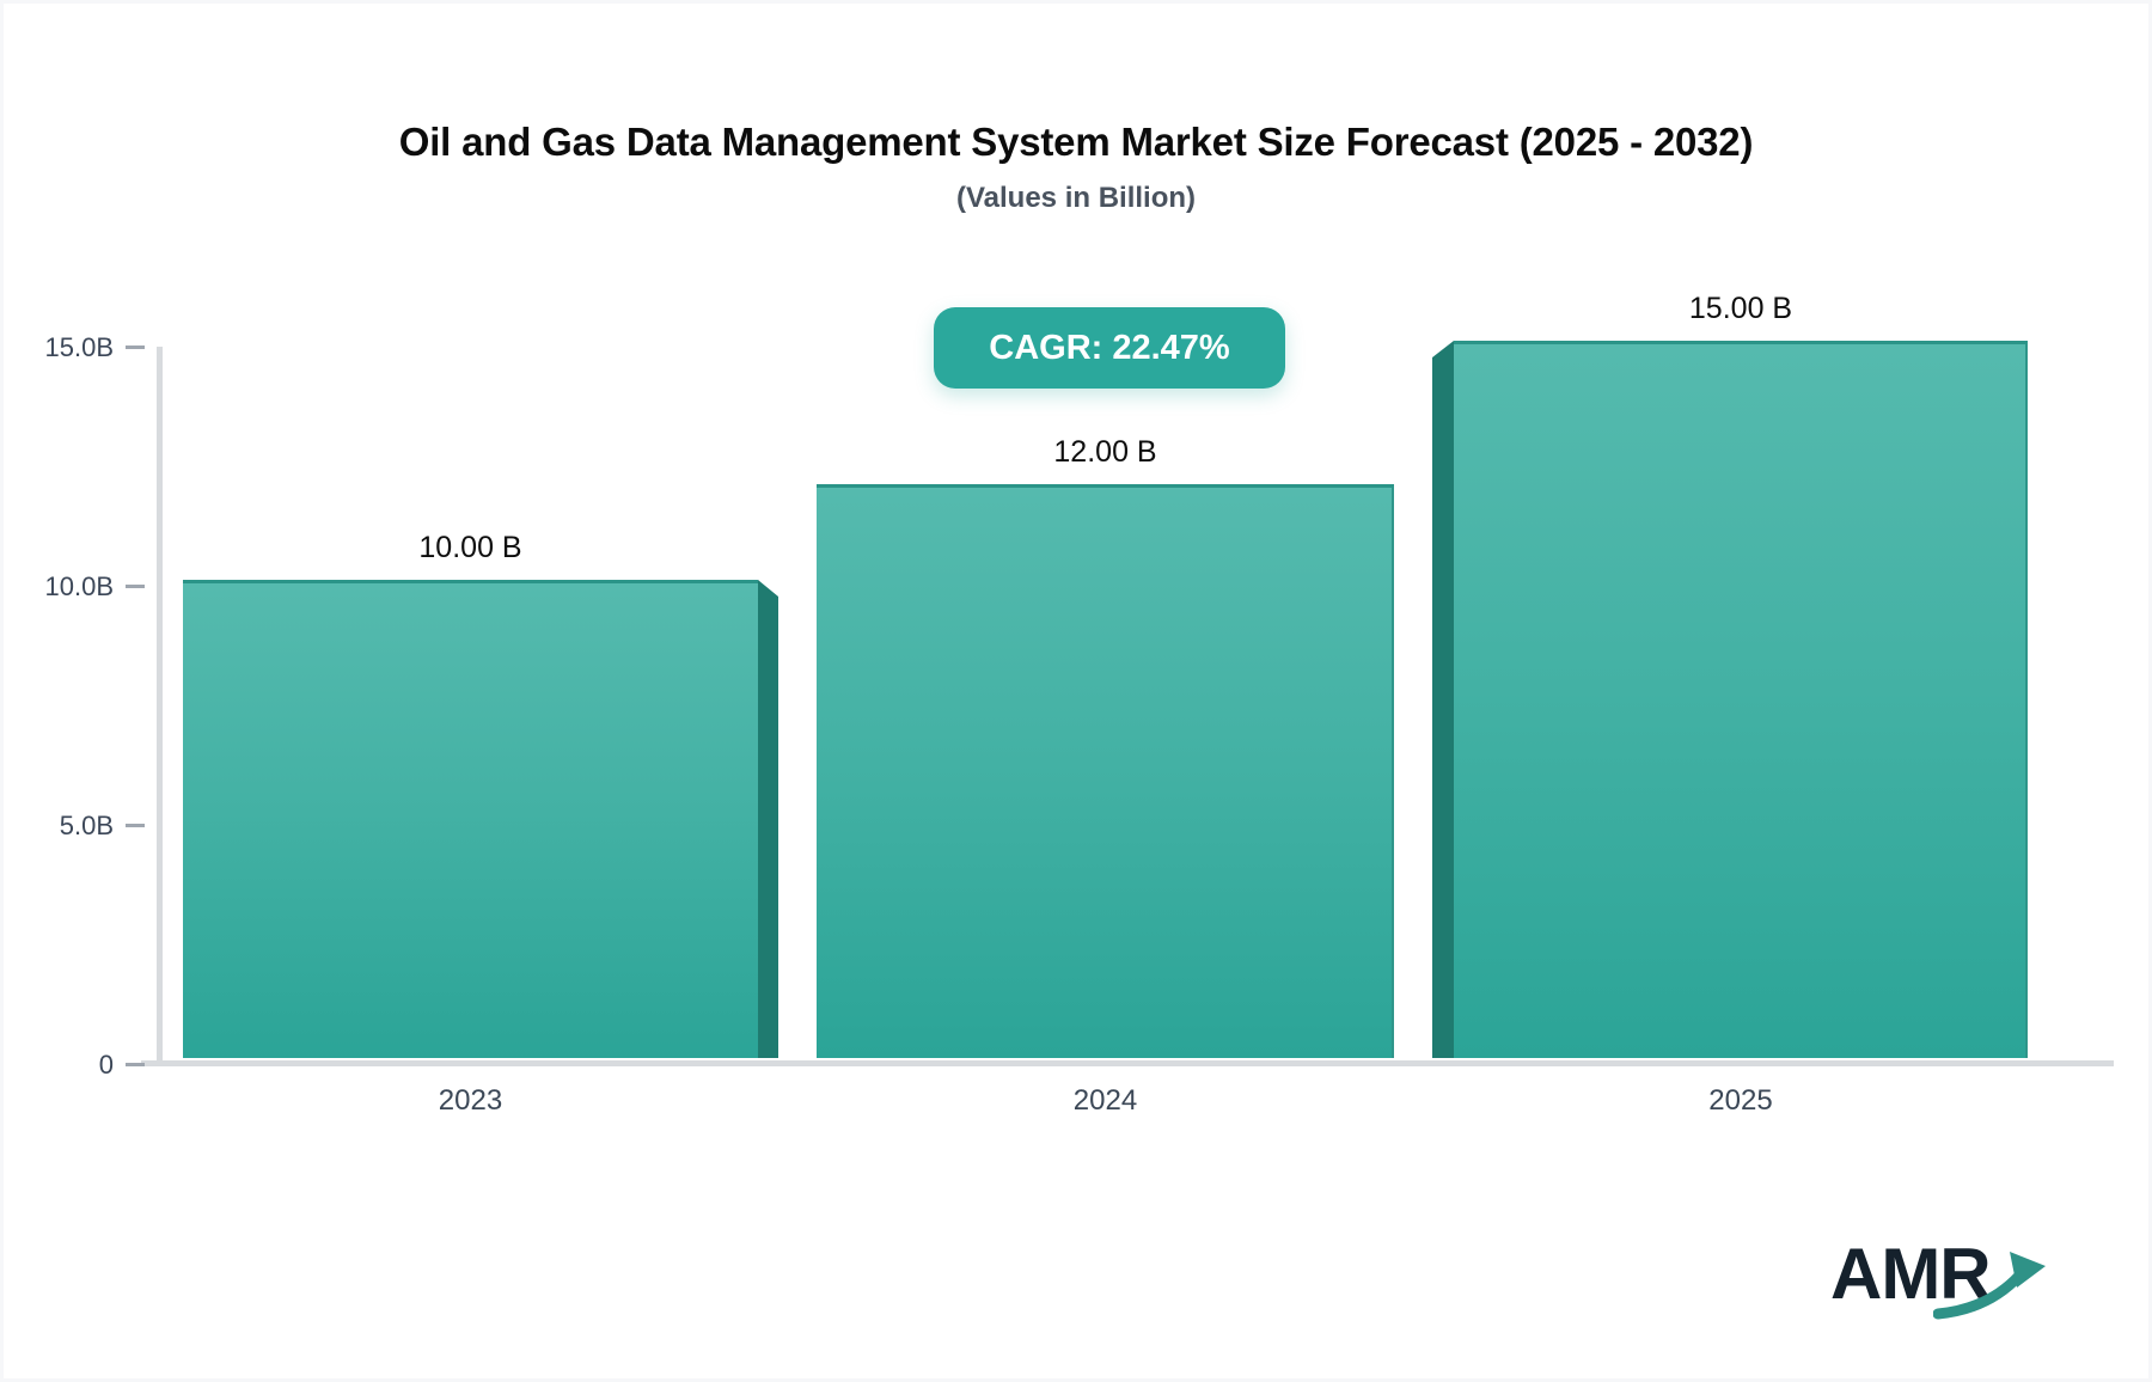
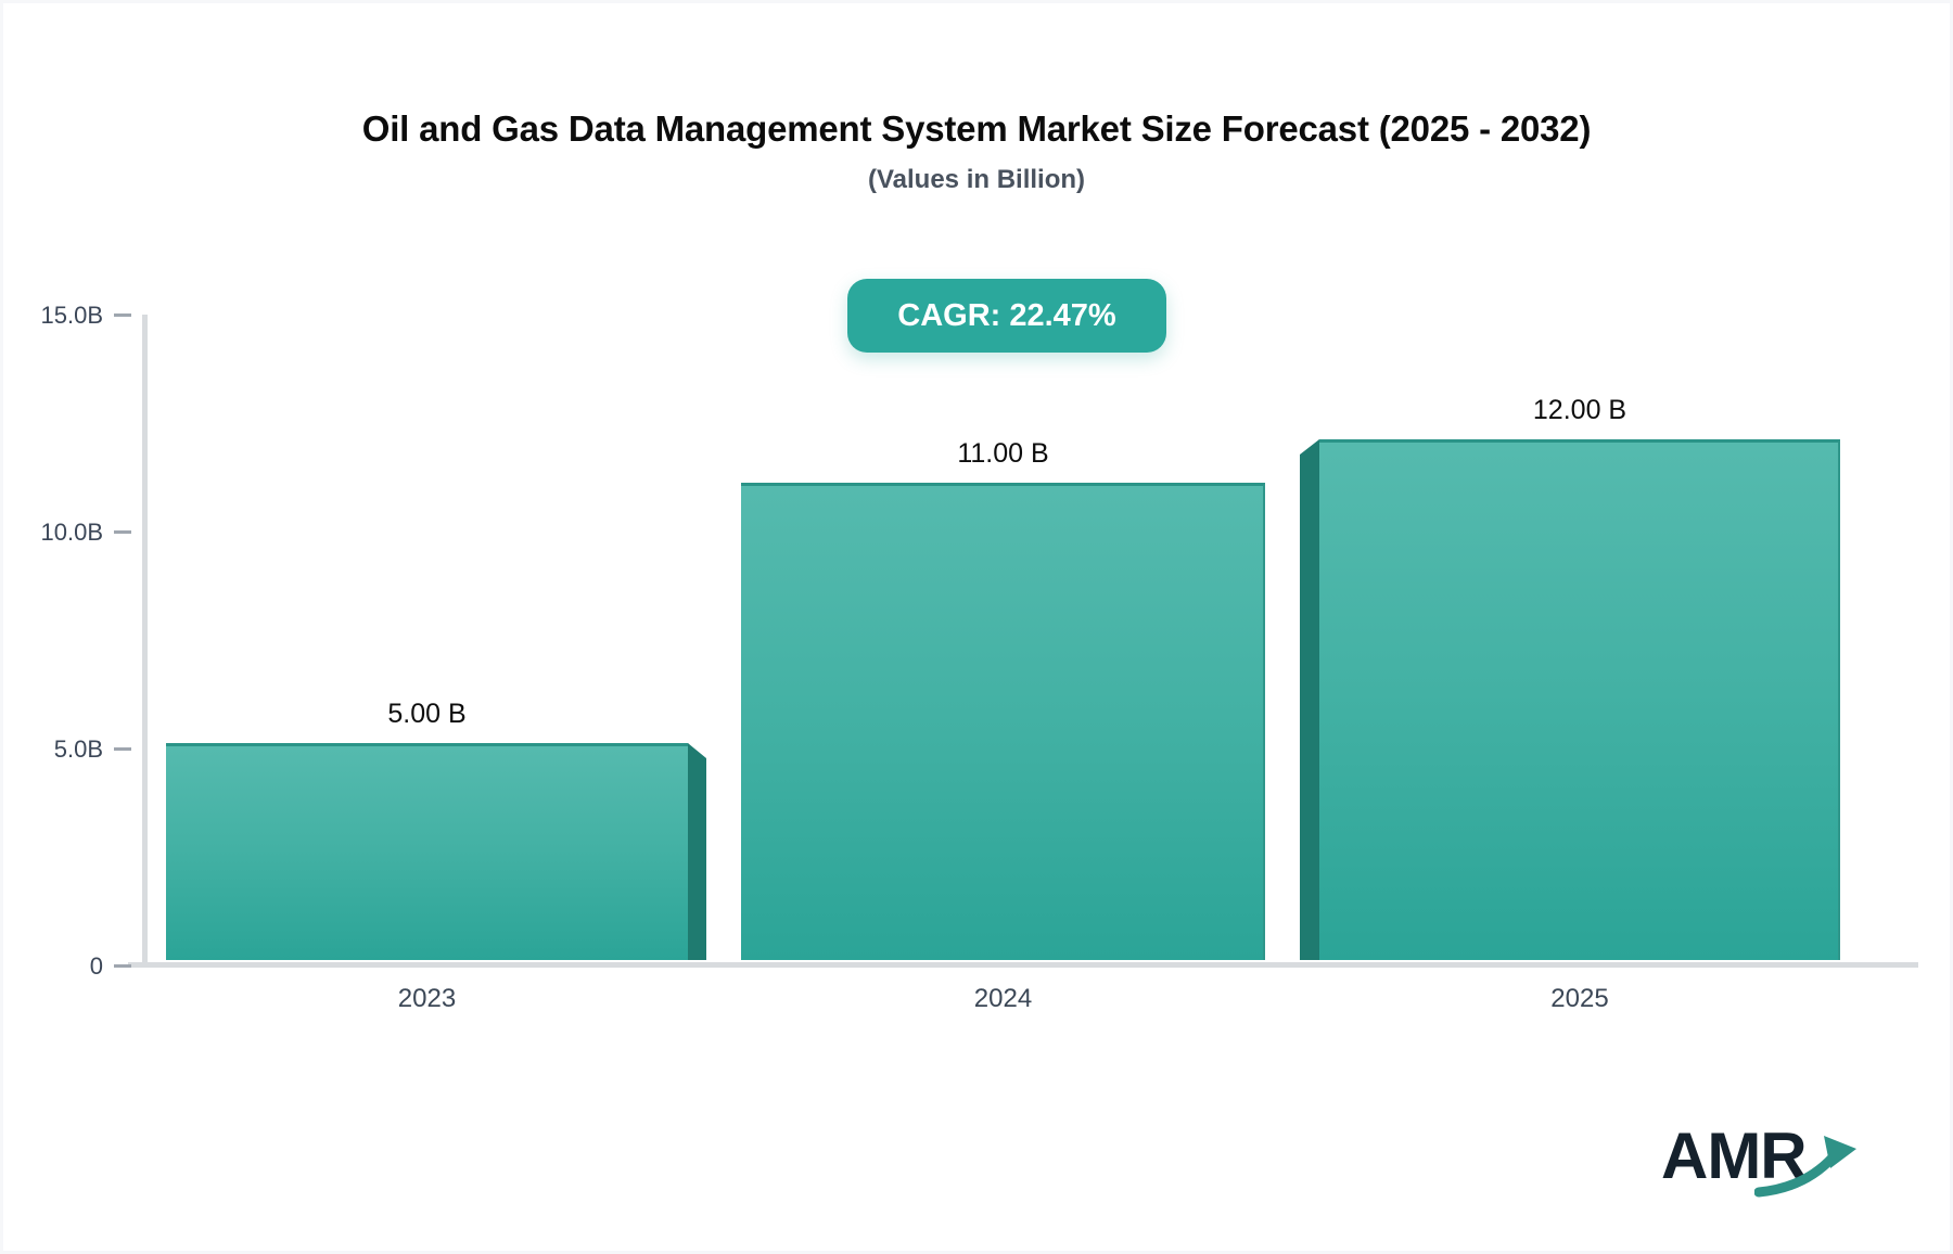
2023: 10.00 -> 5.00
2024: 12.00 -> 11.00
2025: 15.00 -> 12.00
